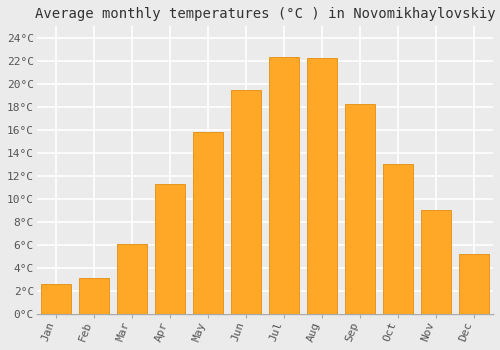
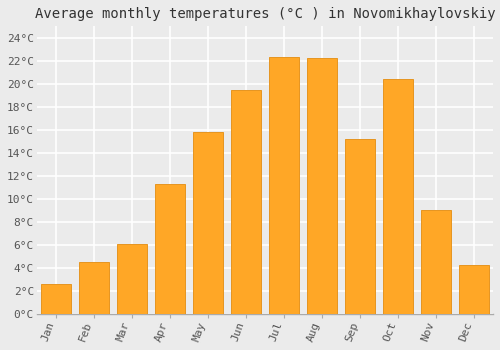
Feb: 3.1°C -> 4.5°C
Sep: 18.2°C -> 15.2°C
Oct: 13.0°C -> 20.4°C
Dec: 5.2°C -> 4.2°C
